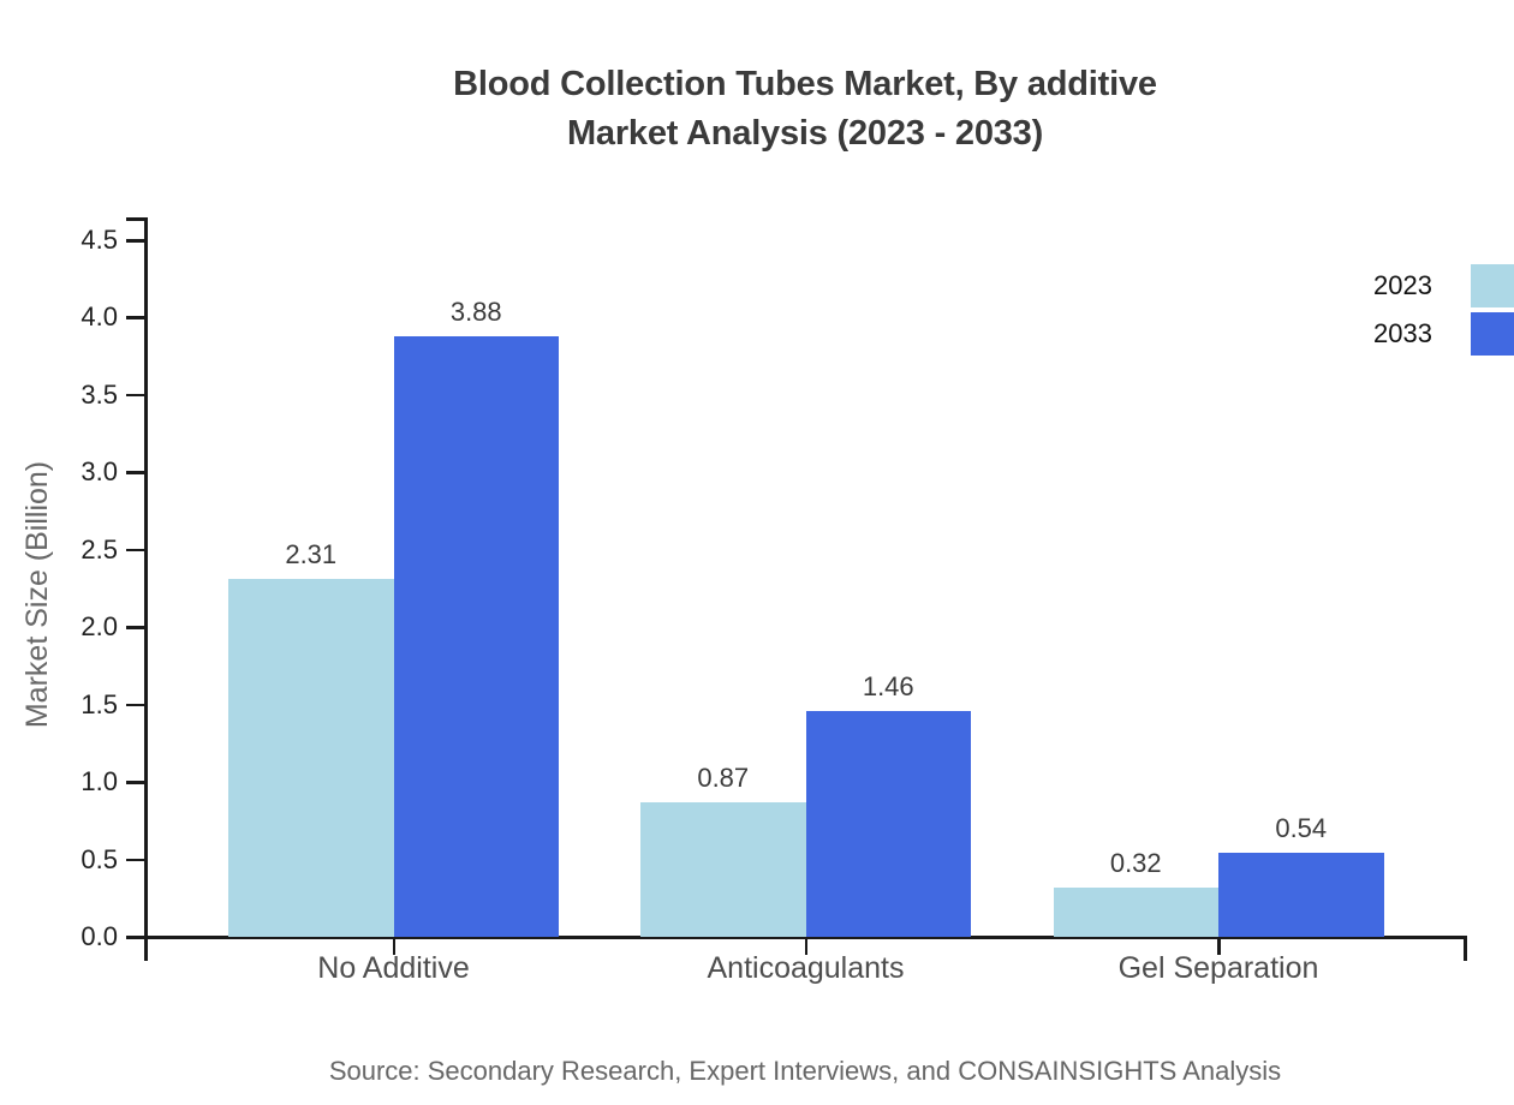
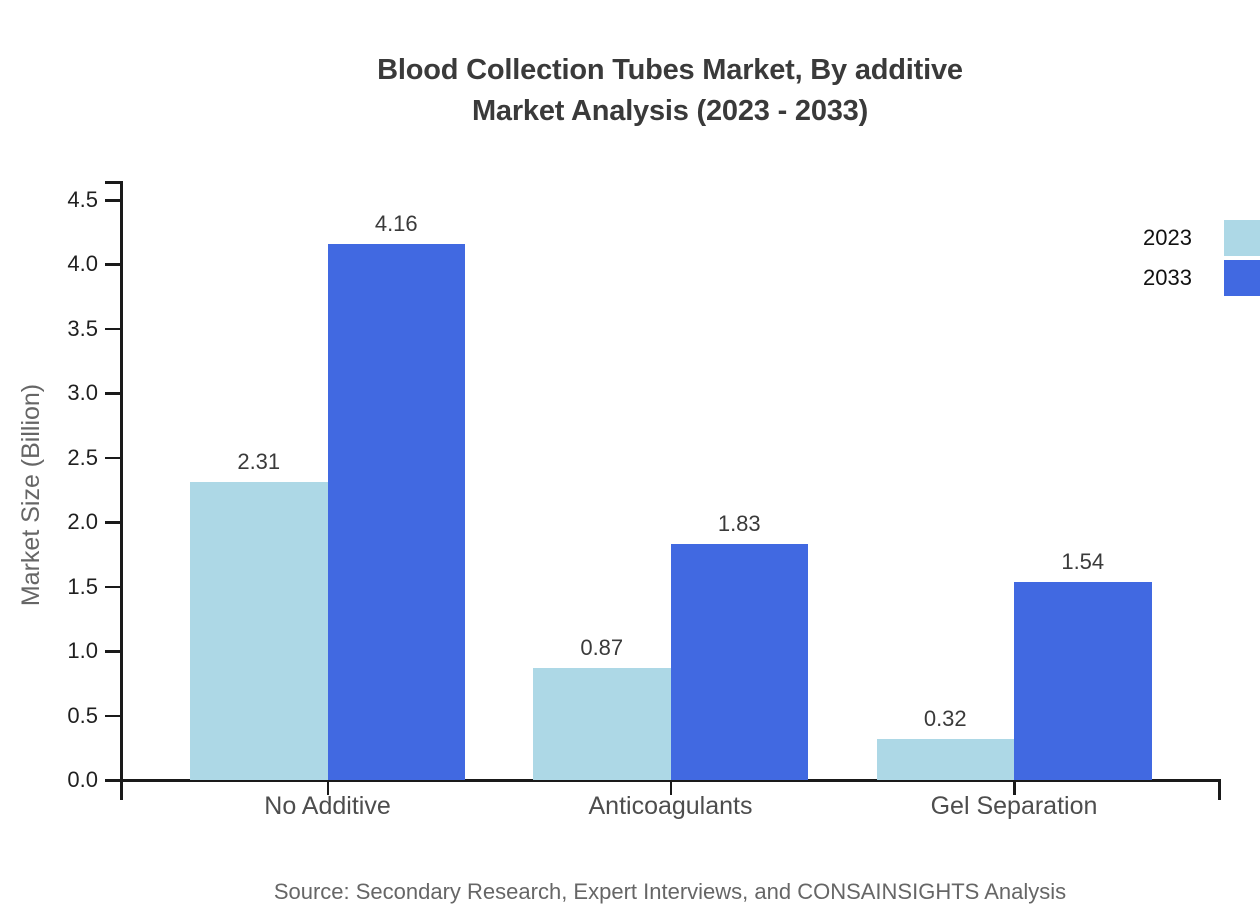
2033/No Additive: 3.88 -> 4.16
2033/Anticoagulants: 1.46 -> 1.83
2033/Gel Separation: 0.54 -> 1.54
